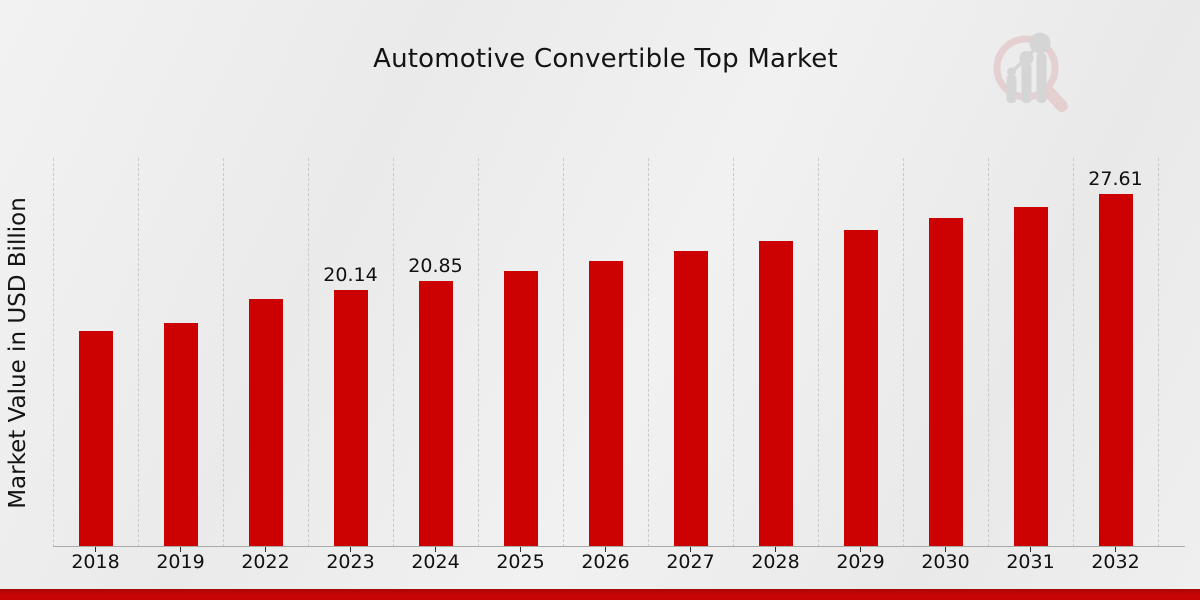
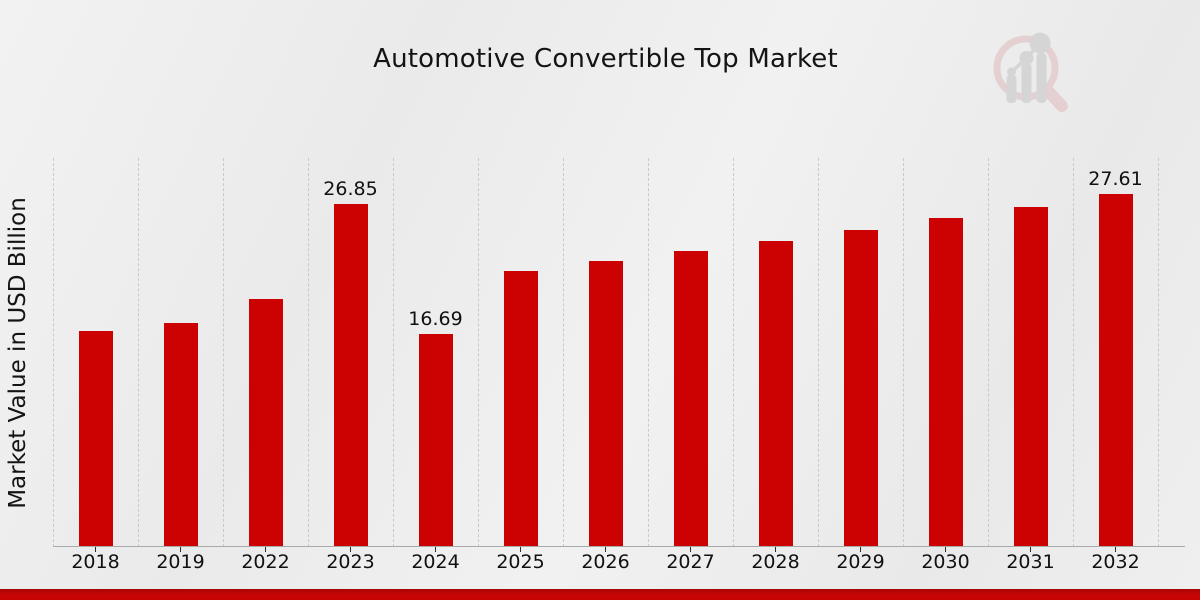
2023: 20.14 -> 26.85
2024: 20.85 -> 16.69
